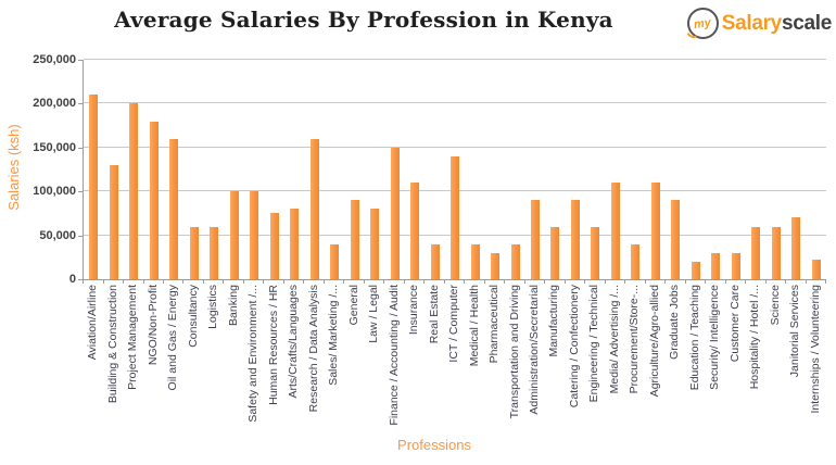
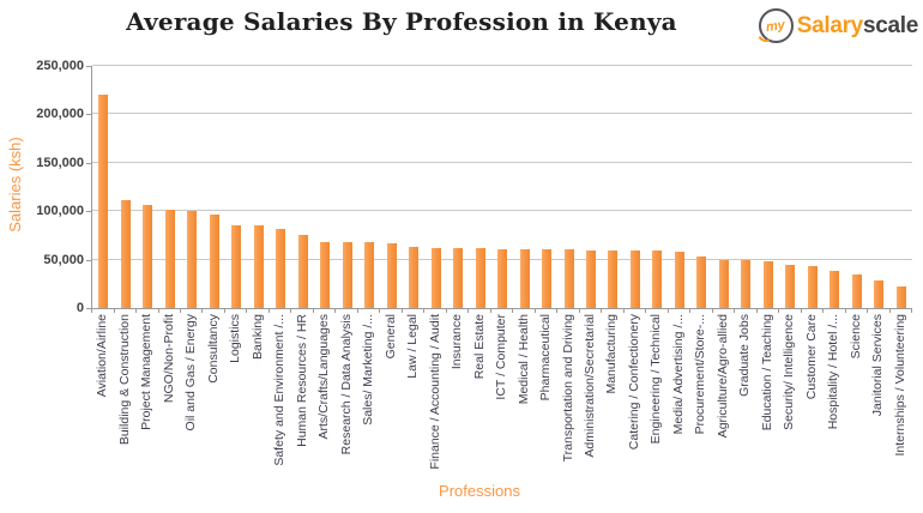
Aviation/Airline: 210000 -> 220000
Building & Construction: 130000 -> 110000
Project Management: 200000 -> 110000
NGO/Non-Profit: 180000 -> 100000
Oil and Gas / Energy: 160000 -> 100000
Consultancy: 60000 -> 100000
Logistics: 60000 -> 90000
Banking: 100000 -> 80000
Safety and Environment /...: 100000 -> 80000
Arts/Crafts/Languages: 80000 -> 70000
Research / Data Analysis: 160000 -> 70000
Sales/ Marketing /...: 40000 -> 70000
General: 90000 -> 70000
Law / Legal: 80000 -> 60000
Finance / Accounting / Audit: 150000 -> 60000
Insurance: 110000 -> 60000
Real Estate: 40000 -> 60000
ICT / Computer: 140000 -> 60000
Medical / Health: 40000 -> 60000
Pharmaceutical: 30000 -> 60000
Transportation and Driving: 40000 -> 60000
Administration/Secretarial: 90000 -> 60000
Catering / Confectionery: 90000 -> 60000
Media/ Advertising /...: 110000 -> 60000
Procurement/Store-...: 40000 -> 50000
Agriculture/Agro-allied: 110000 -> 50000
Graduate Jobs: 90000 -> 50000
Education / Teaching: 20000 -> 50000
Security/ Intelligence: 30000 -> 40000
Customer Care: 30000 -> 40000
Hospitality / Hotel /...: 60000 -> 40000
Science: 60000 -> 40000
Janitorial Services: 70000 -> 30000
